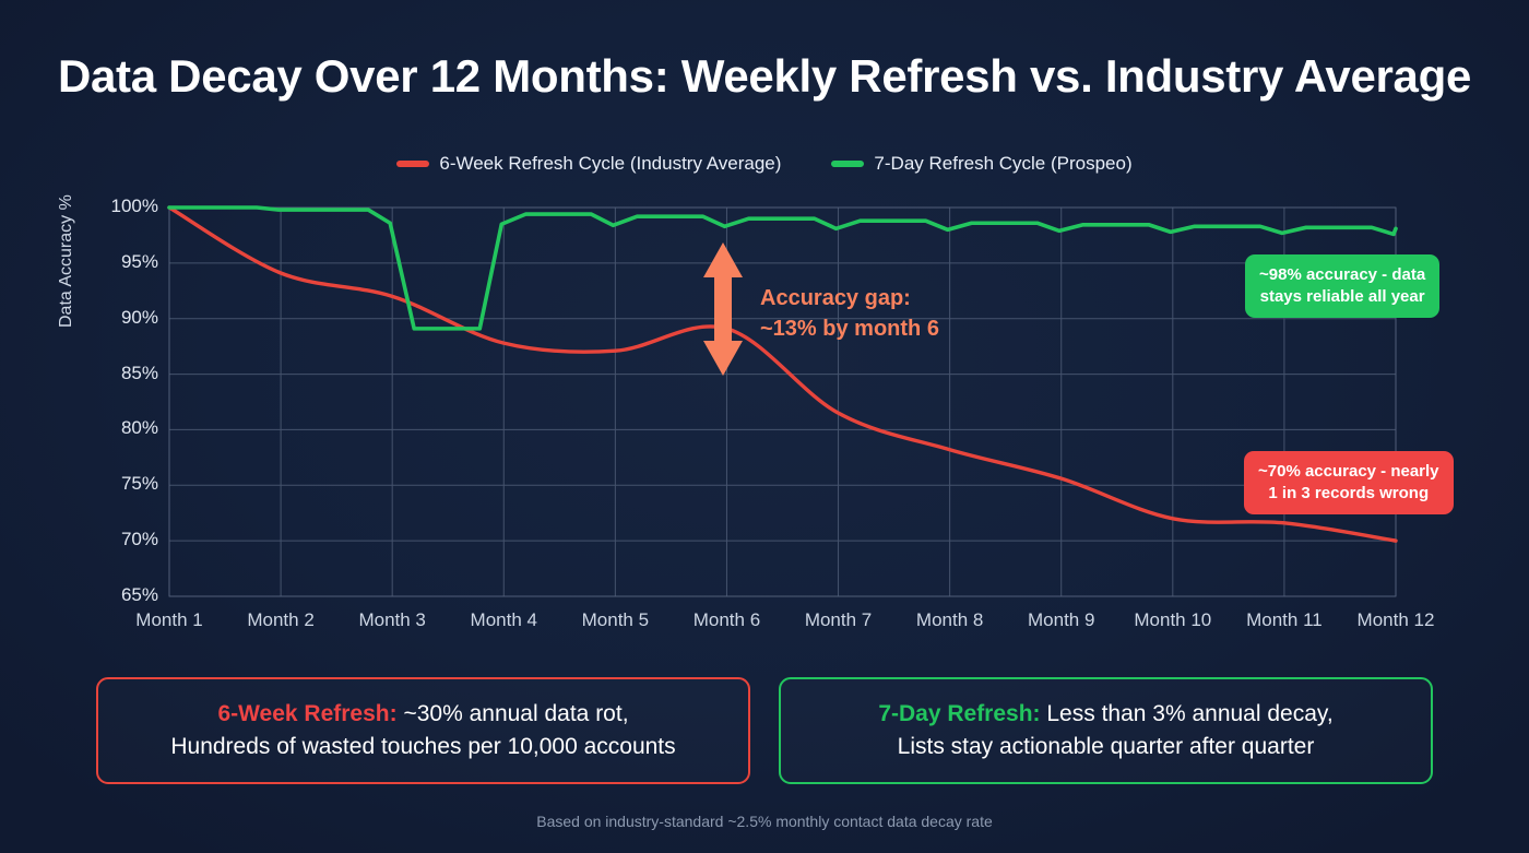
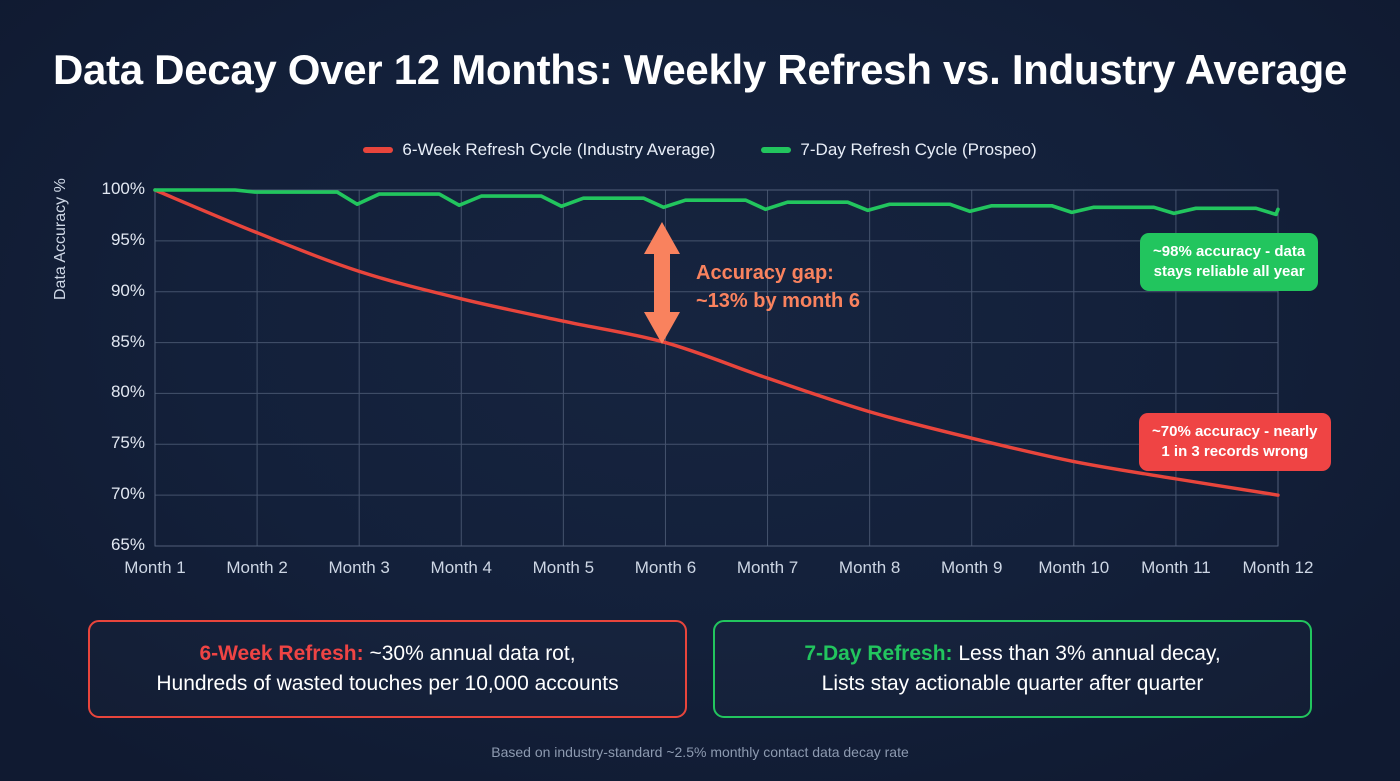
6-Week Refresh Cycle (Industry Average)/Month 2: 94.1% -> 95.8%
7-Day Refresh Cycle (Prospeo)/Month 3: 89.1% -> 99.6%
6-Week Refresh Cycle (Industry Average)/Month 4: 87.8% -> 89.3%
6-Week Refresh Cycle (Industry Average)/Month 6: 89.1% -> 85.0%
6-Week Refresh Cycle (Industry Average)/Month 10: 72.0% -> 73.3%
